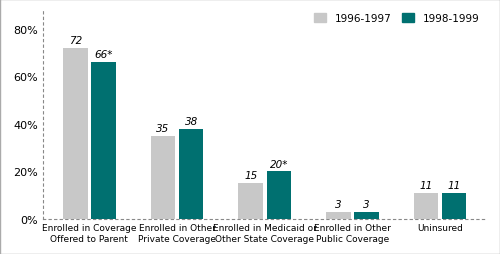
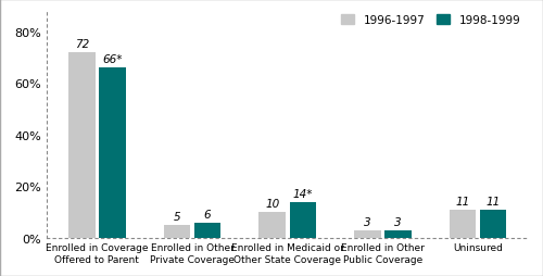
1996-1997/Enrolled in Other Private Coverage: 35 -> 5
1998-1999/Enrolled in Other Private Coverage: 38 -> 6
1996-1997/Enrolled in Medicaid or Other State Coverage: 15 -> 10
1998-1999/Enrolled in Medicaid or Other State Coverage: 20* -> 14*
